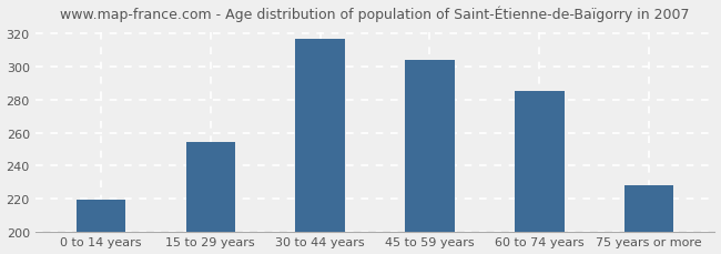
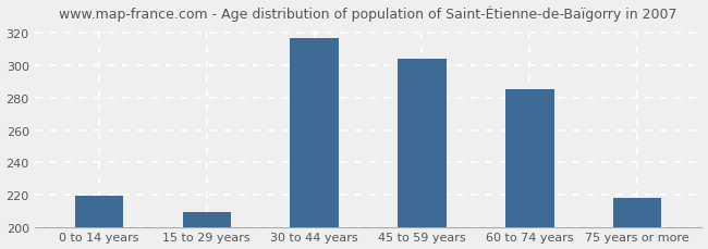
15 to 29 years: 254 -> 209
75 years or more: 228 -> 218
